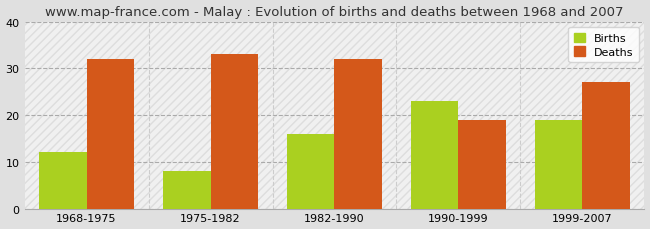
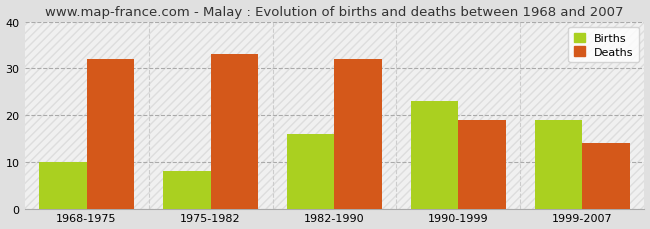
Births/1968-1975: 12 -> 10
Deaths/1999-2007: 27 -> 14
